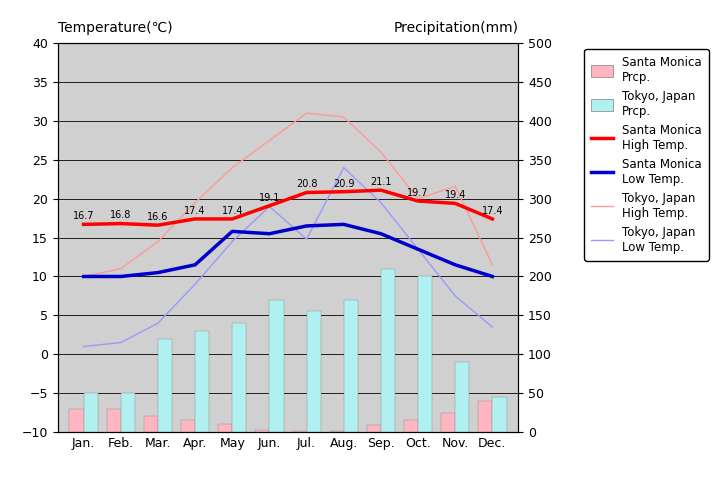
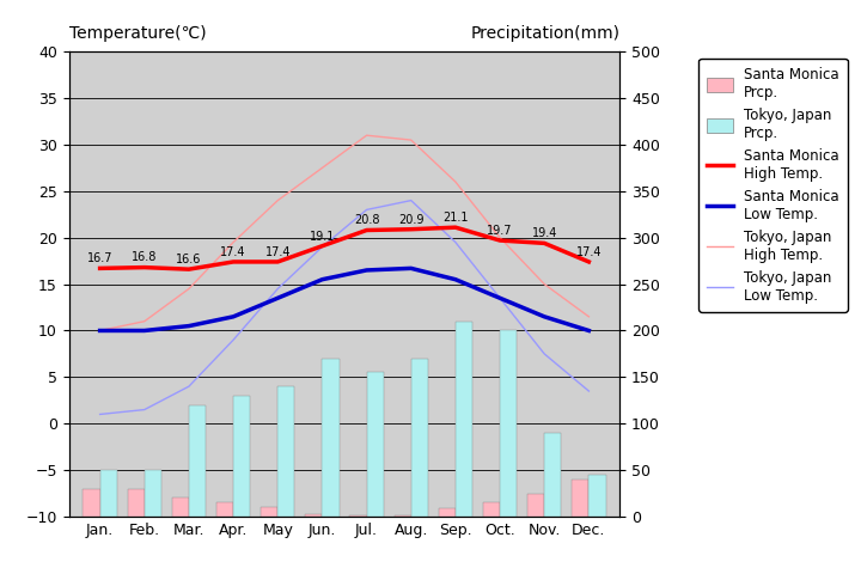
Santa Monica Low Temp./May: 15.8 -> 13.5
Tokyo, Japan Low Temp./Jul.: 14.8 -> 23.0
Tokyo, Japan High Temp./Nov.: 21.6 -> 15.0
